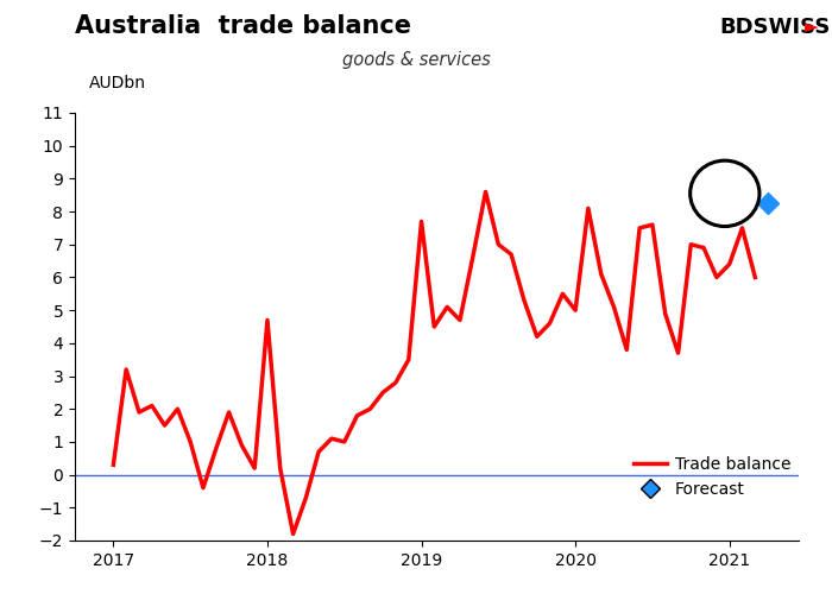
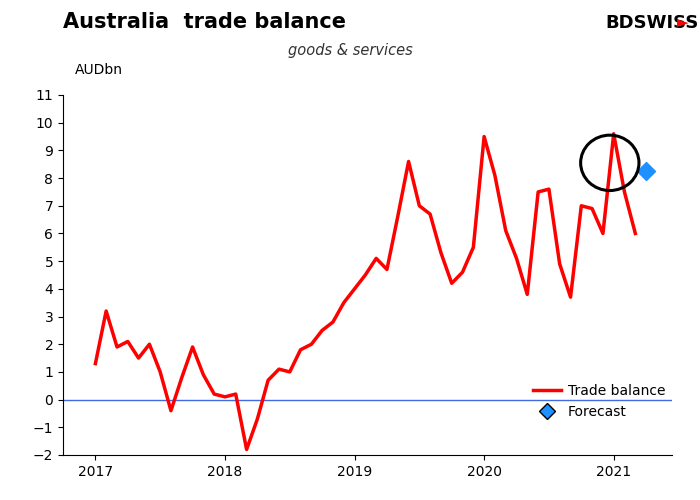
2017: 0.3 -> 1.3
2018: 4.7 -> 0.1
2019: 7.7 -> 4.0
2020: 5.0 -> 9.5
2021: 6.4 -> 9.6
